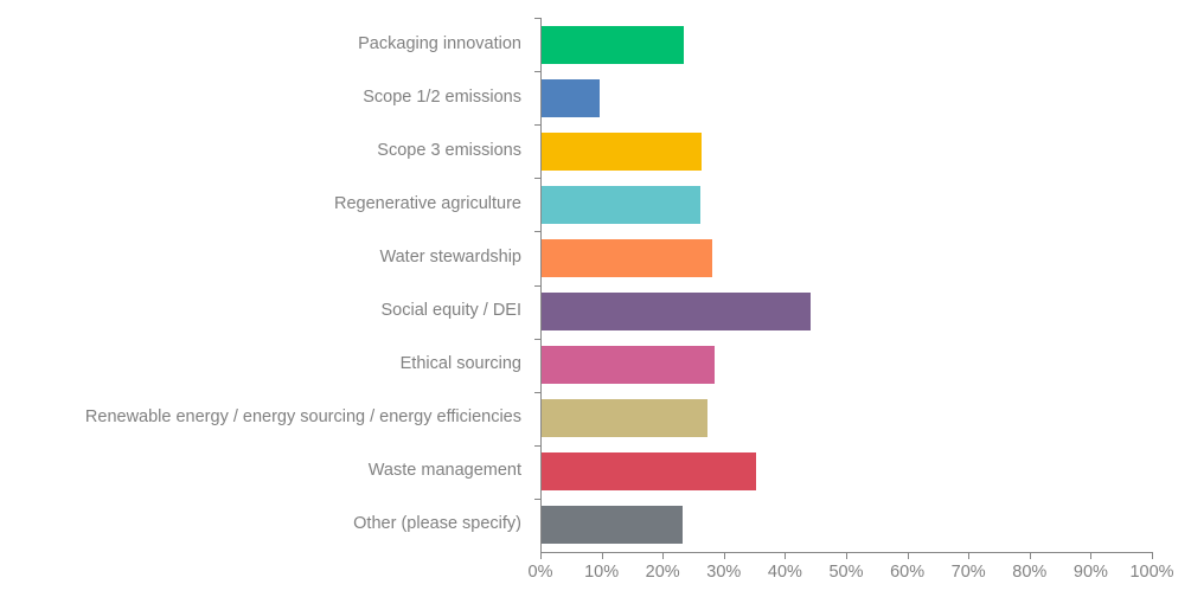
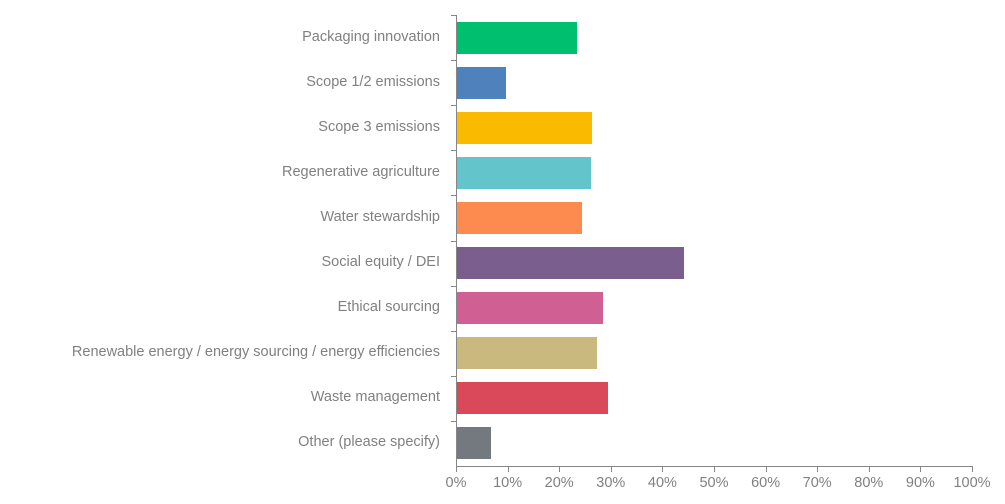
Water stewardship: 28% -> 24%
Waste management: 35% -> 29%
Other (please specify): 23% -> 7%
